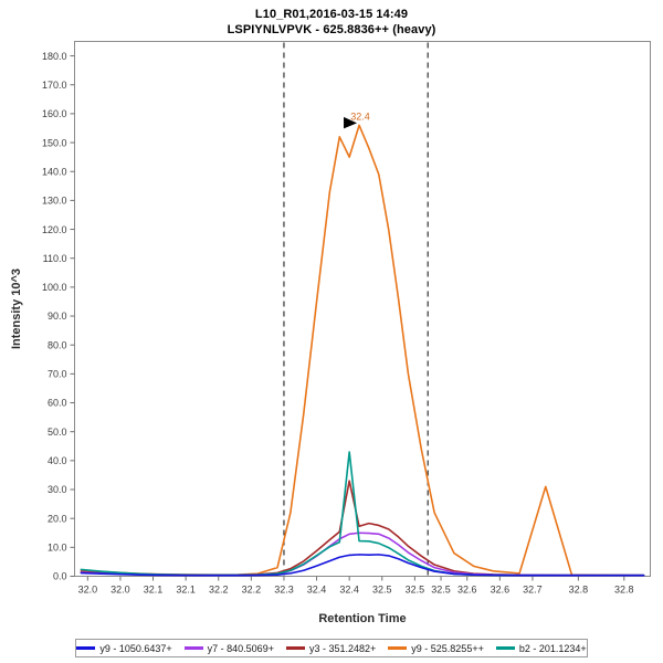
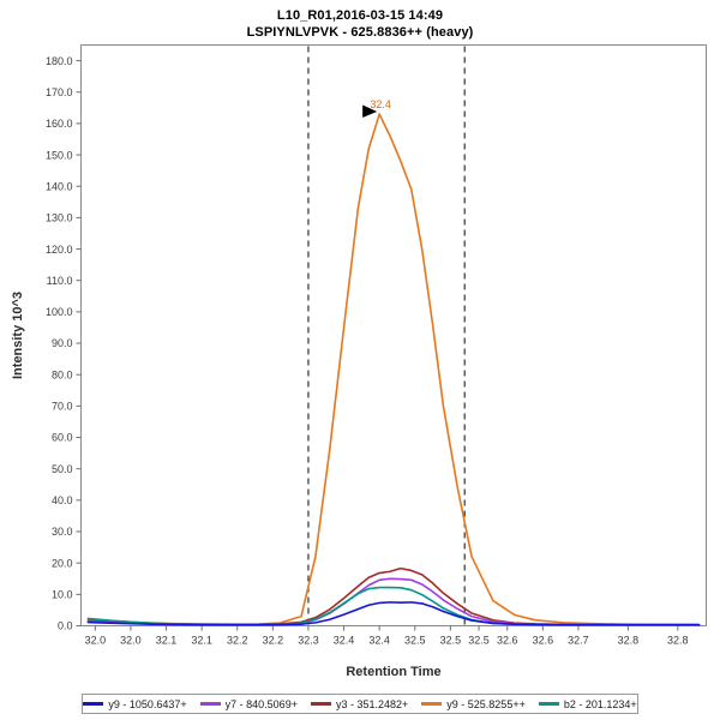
y3 - 351.2482+/32.4: 33 -> 17
y9 - 525.8255++/32.4: 145 -> 163
b2 - 201.1234+/32.4: 43 -> 12
y9 - 525.8255++/32.7: 31 -> 1
